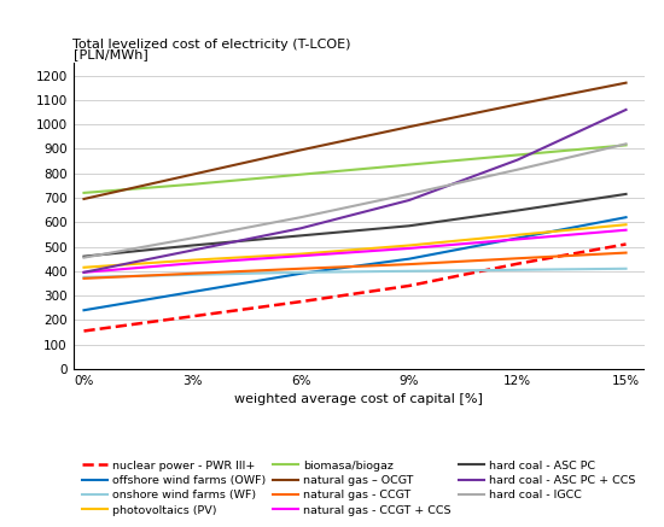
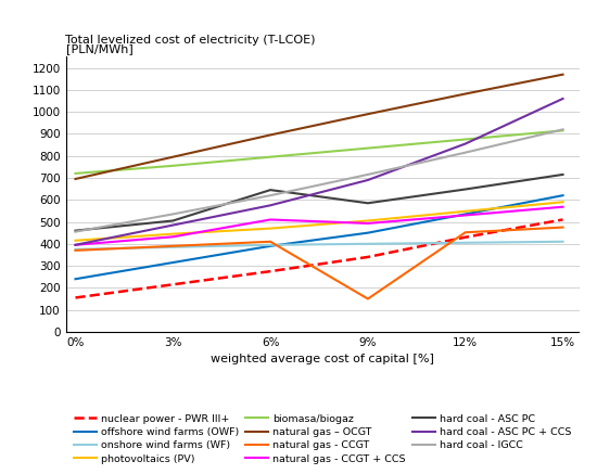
natural gas - CCGT + CCS/6%: 462 -> 510
hard coal - ASC PC/6%: 545 -> 645
natural gas - CCGT/9%: 428 -> 150
